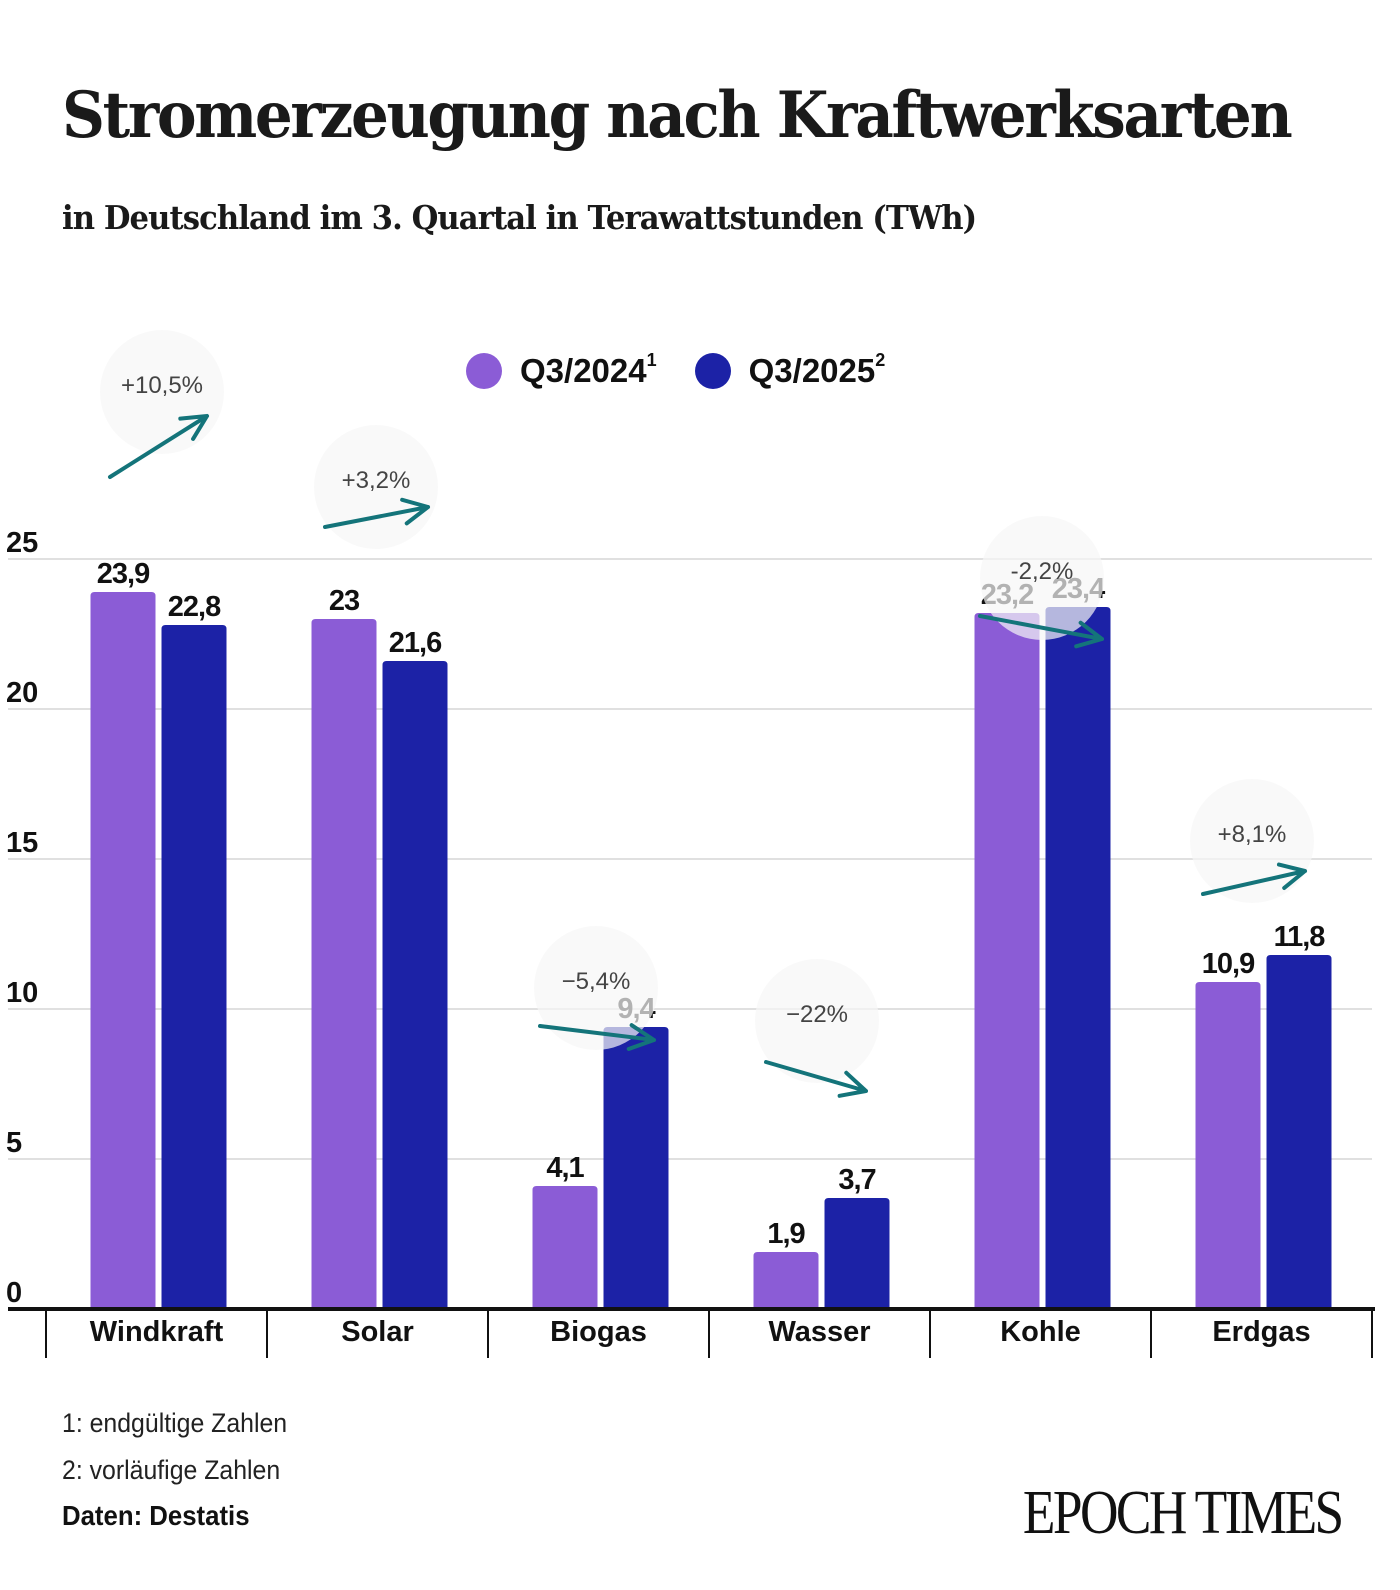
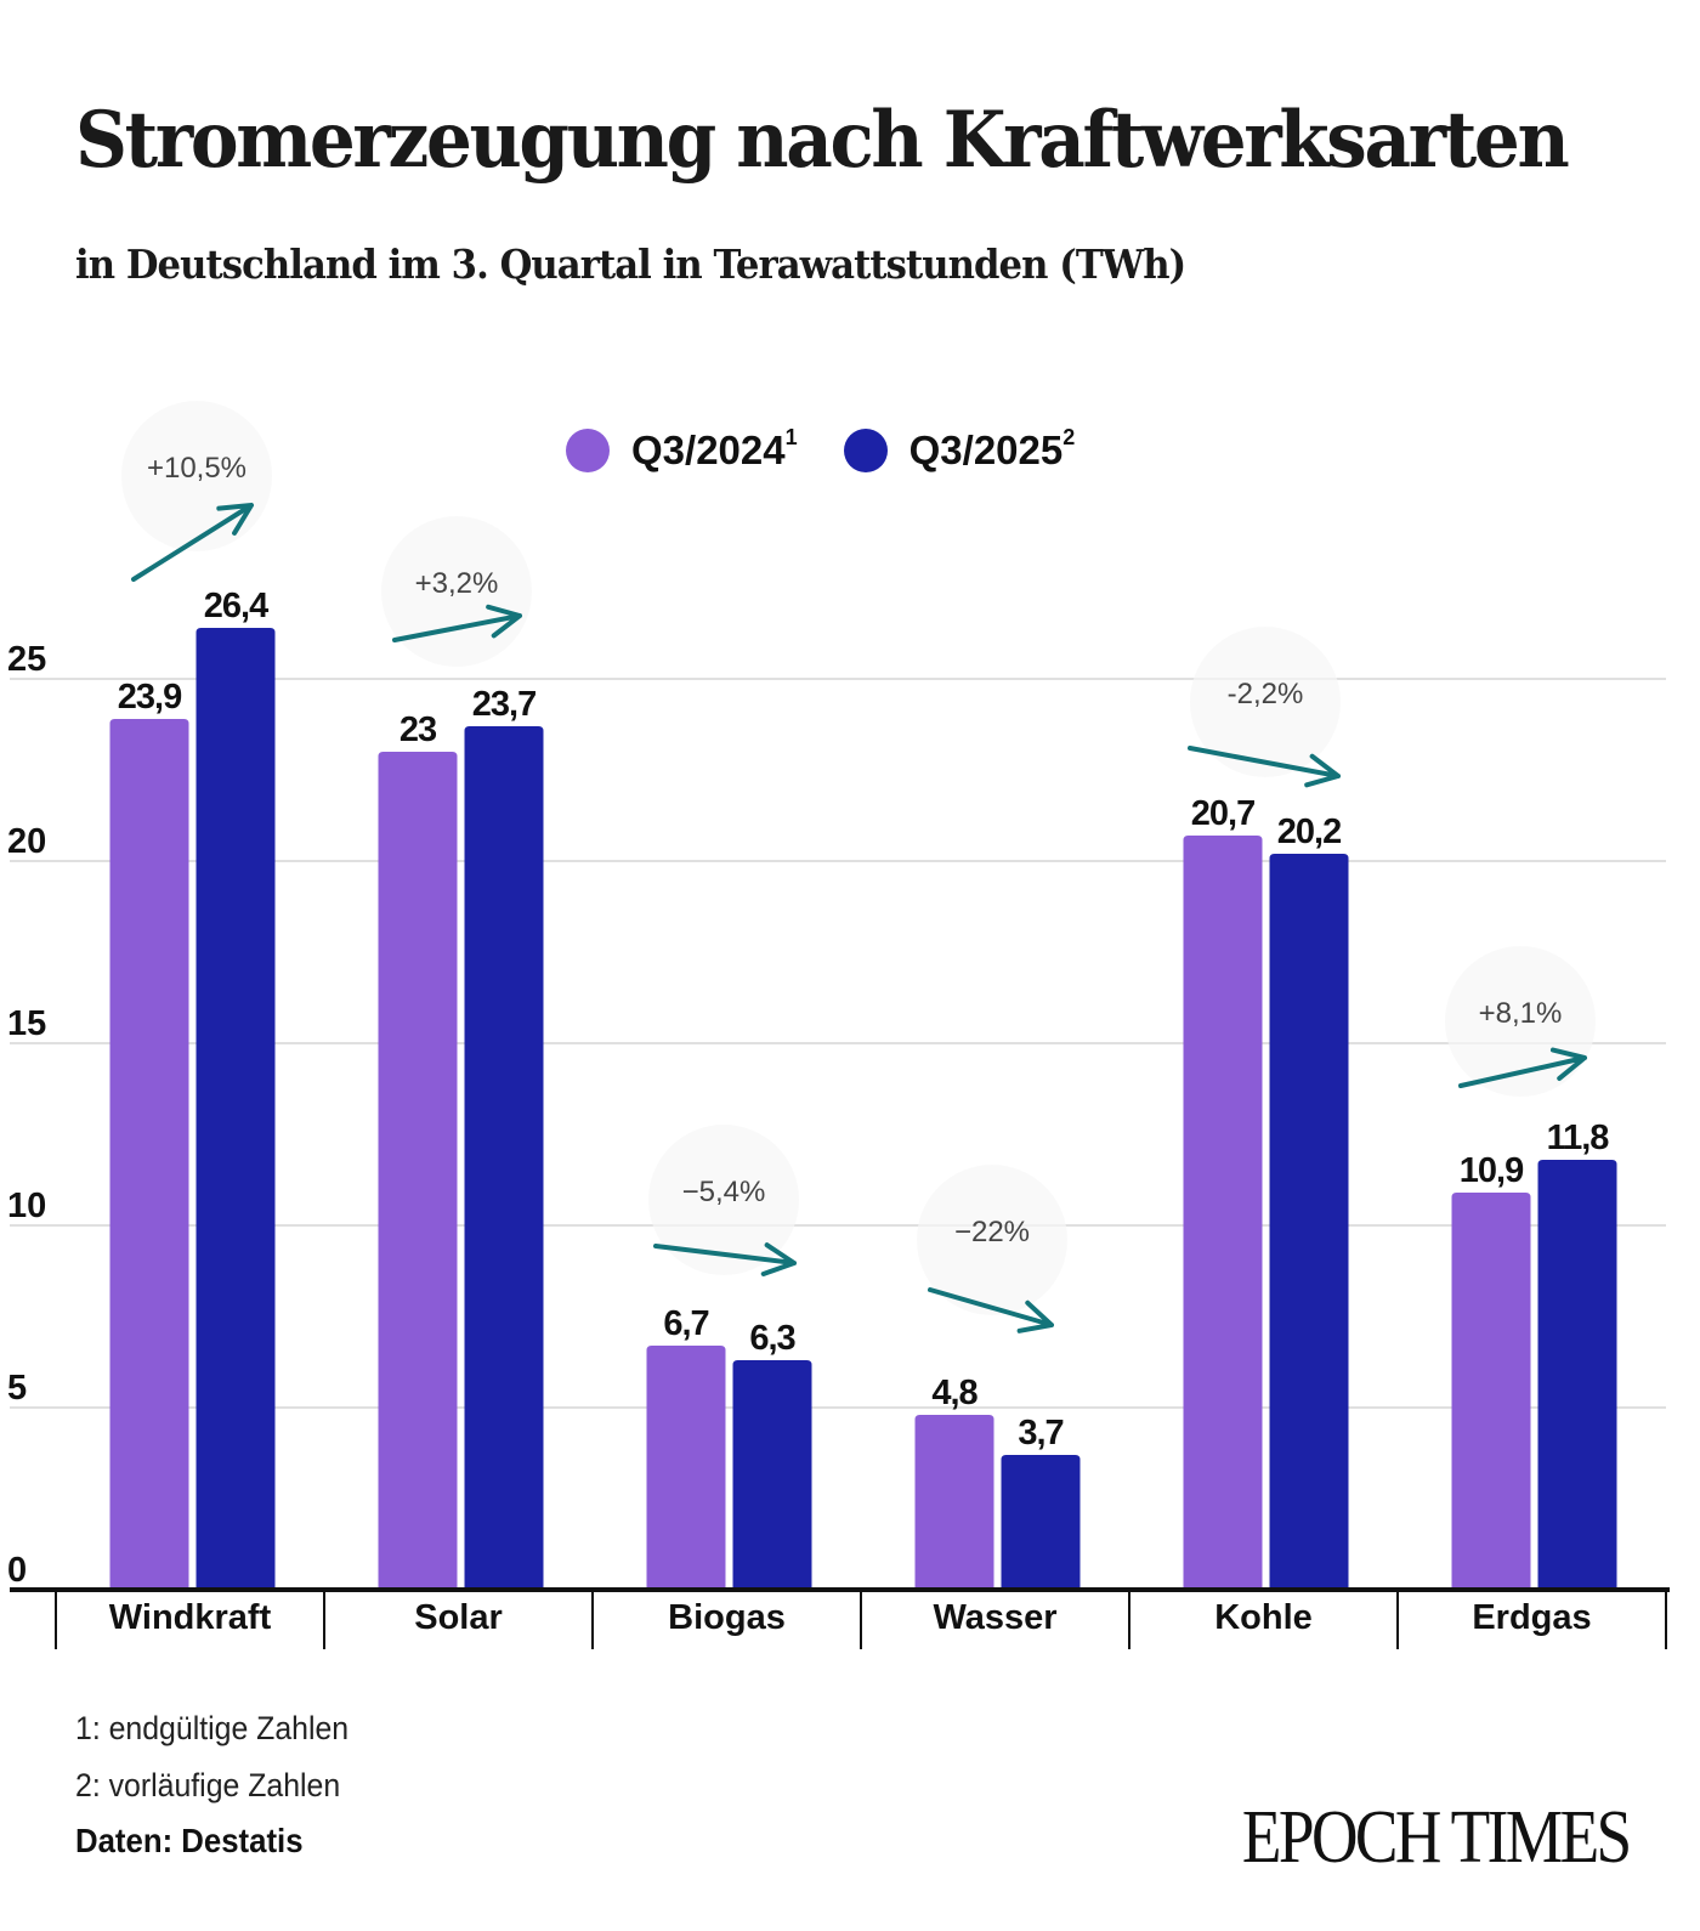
Q3/2025/Windkraft: 22,8 -> 26,4
Q3/2025/Solar: 21,6 -> 23,7
Q3/2024/Biogas: 4,1 -> 6,7
Q3/2025/Biogas: 9,4 -> 6,3
Q3/2024/Wasser: 1,9 -> 4,8
Q3/2024/Kohle: 23,2 -> 20,7
Q3/2025/Kohle: 23,4 -> 20,2
